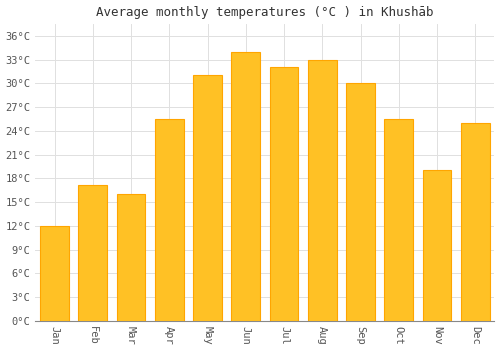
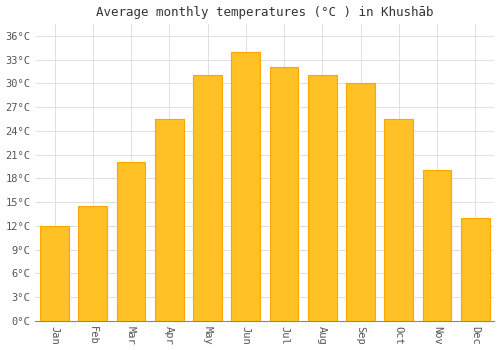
Feb: 17.2°C -> 14.5°C
Mar: 16.0°C -> 20.0°C
Aug: 33.0°C -> 31.0°C
Dec: 25.0°C -> 13.0°C
